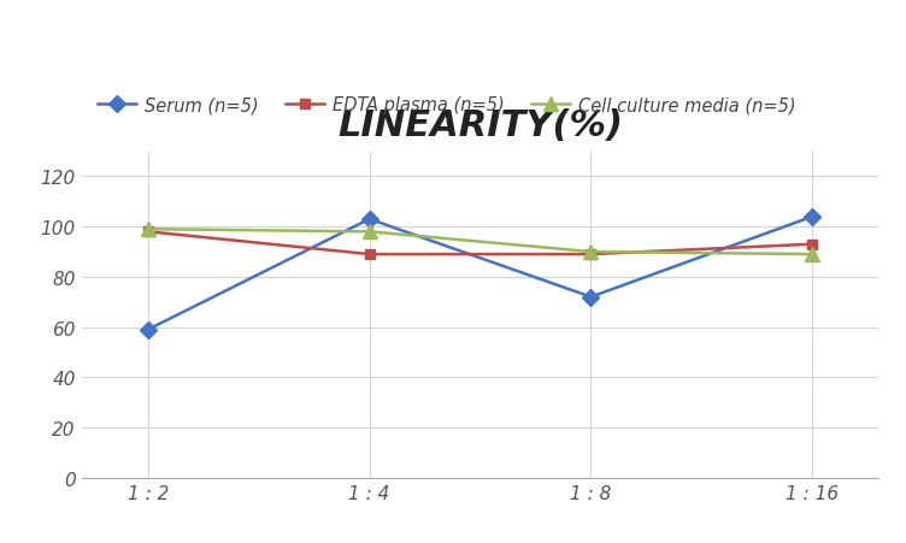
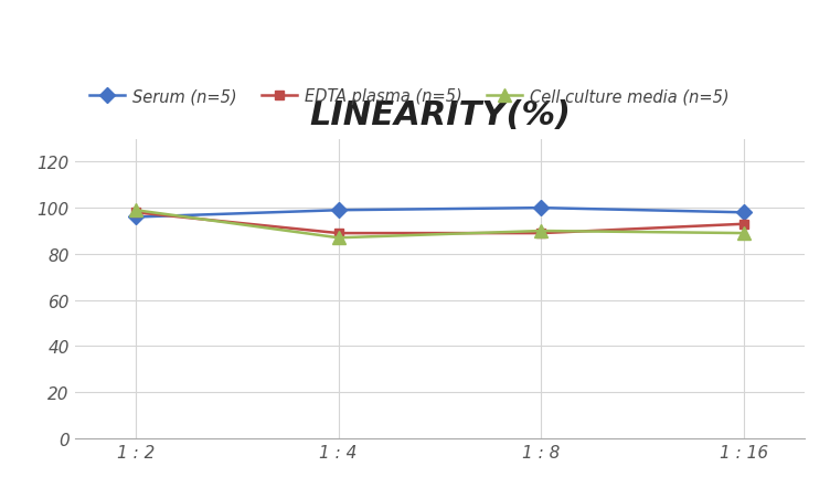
Serum (n=5)/1 : 2: 59 -> 96
Serum (n=5)/1 : 4: 103 -> 99
Cell culture media (n=5)/1 : 4: 98 -> 87
Serum (n=5)/1 : 8: 72 -> 100
Serum (n=5)/1 : 16: 104 -> 98
